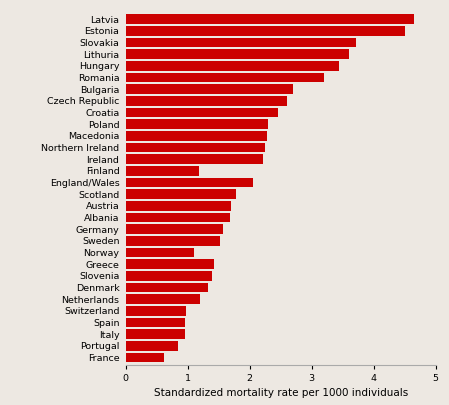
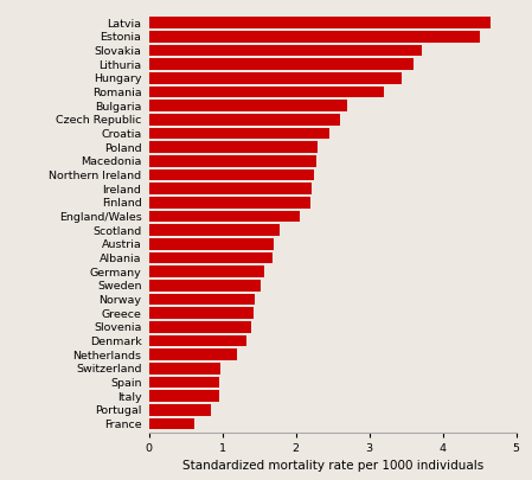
Finland: 1.18 -> 2.20
Norway: 1.10 -> 1.44
